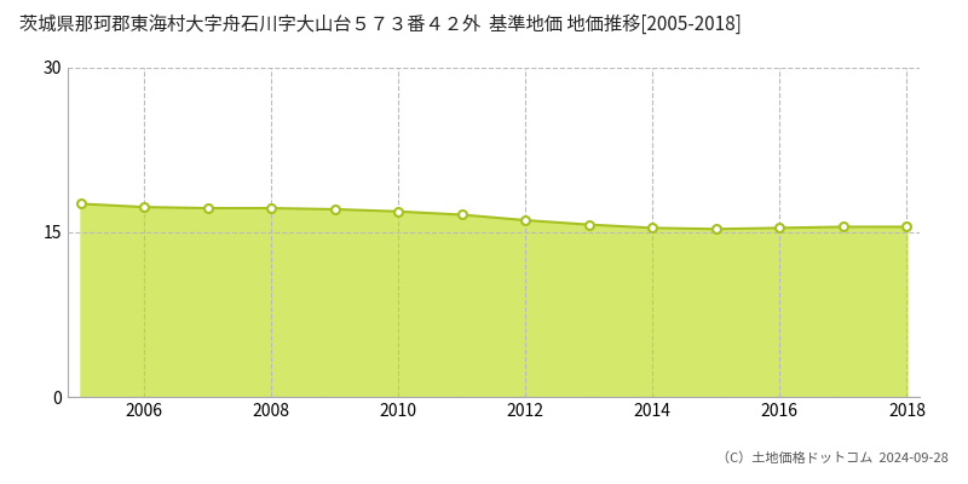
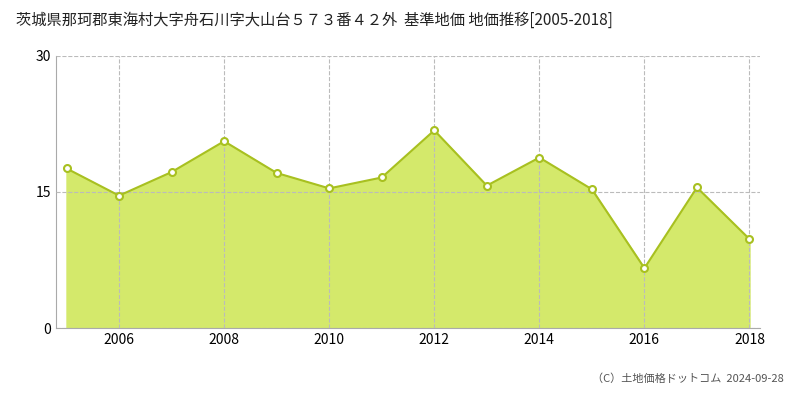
2006: 17.3 -> 14.6
2008: 17.2 -> 20.6
2010: 16.9 -> 15.4
2012: 16.1 -> 21.8
2014: 15.4 -> 18.8
2016: 15.4 -> 6.6
2018: 15.5 -> 9.8
